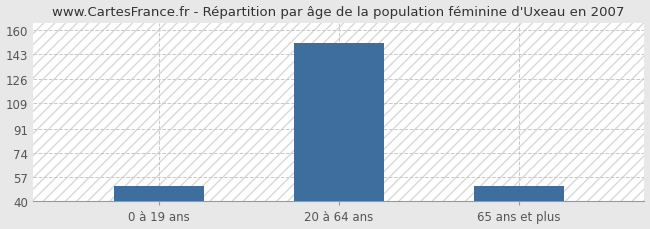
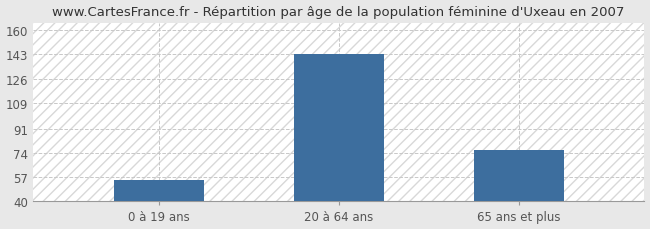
0 à 19 ans: 51 -> 55
20 à 64 ans: 151 -> 143
65 ans et plus: 51 -> 76
